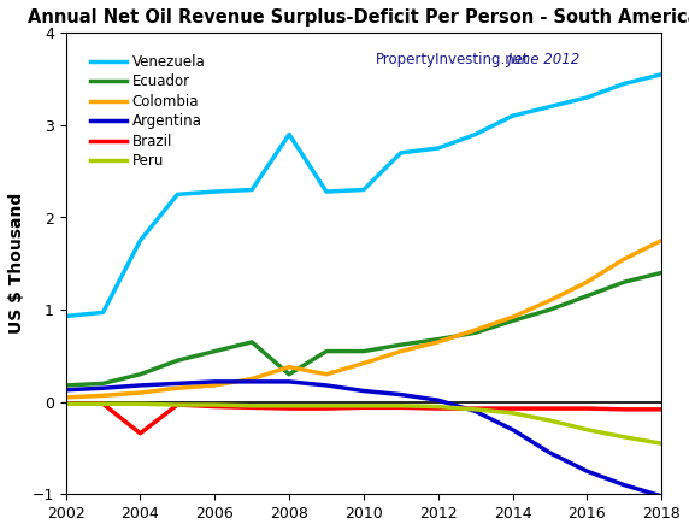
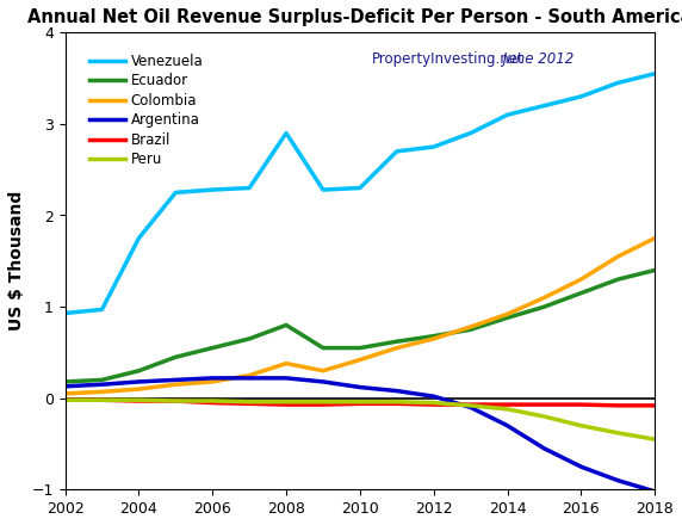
Brazil/2004: -0.34 -> -0.03
Ecuador/2008: 0.30 -> 0.80
